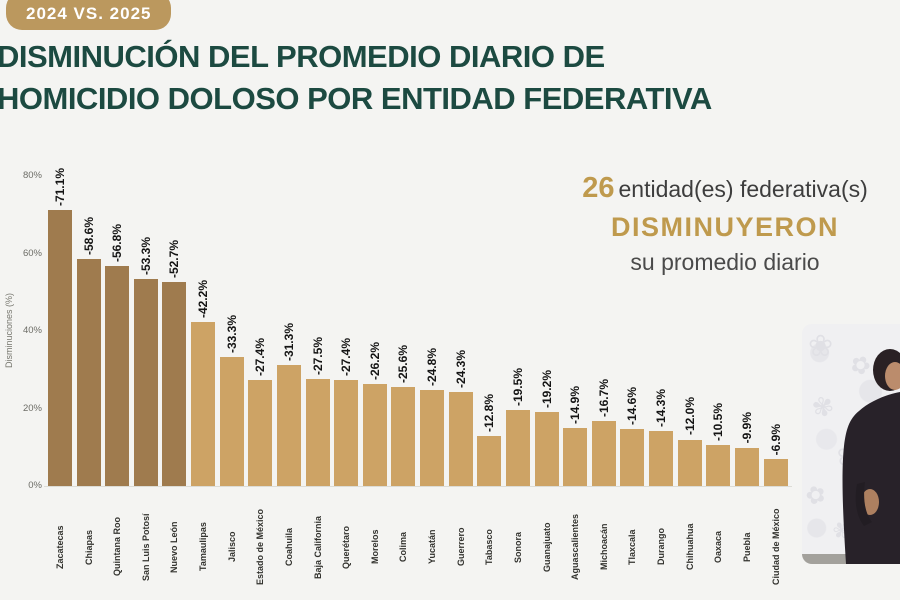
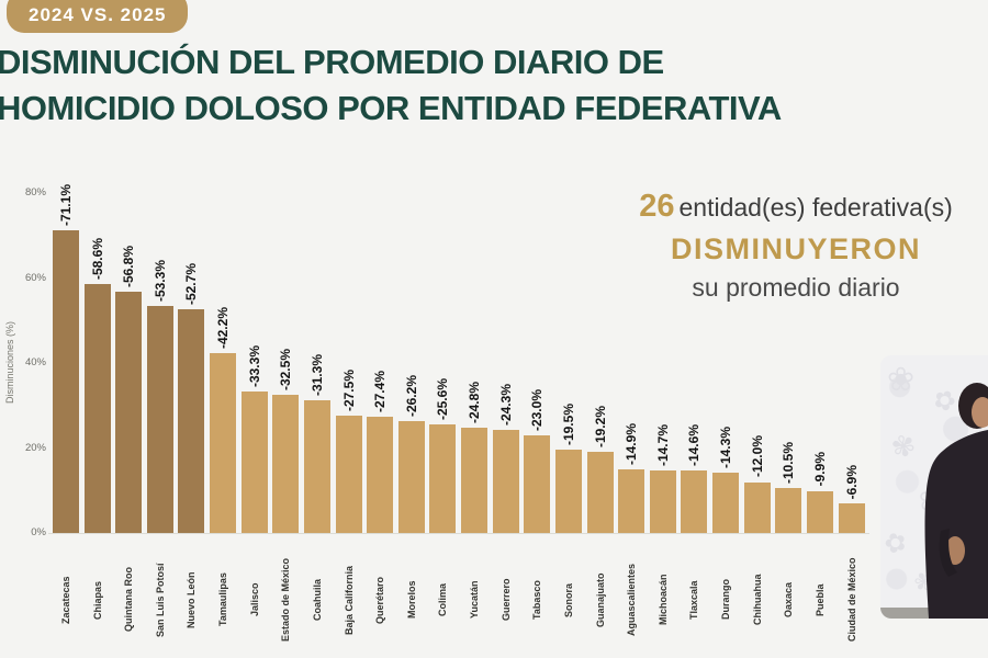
Estado de México: -27.4% -> -32.5%
Tabasco: -12.8% -> -23.0%
Michoacán: -16.7% -> -14.7%
